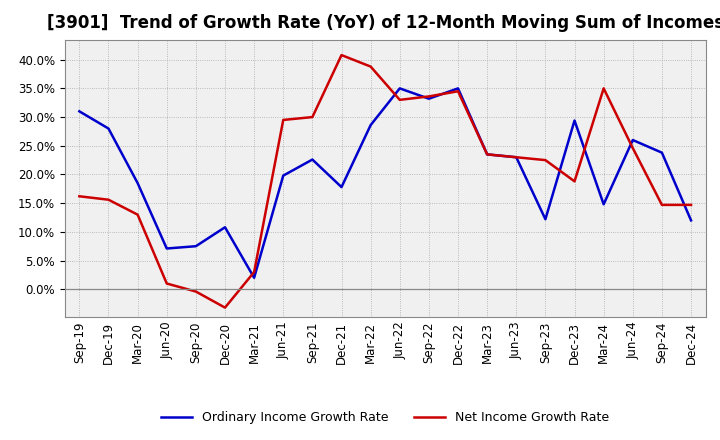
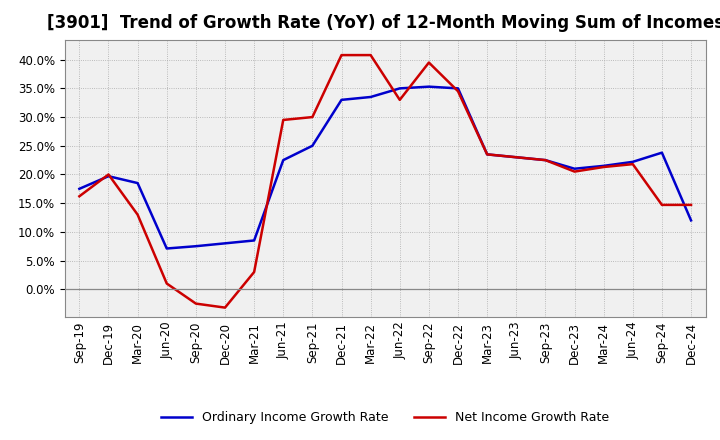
Ordinary Income Growth Rate/Sep-19: 31.0% -> 17.5%
Ordinary Income Growth Rate/Dec-19: 28.0% -> 19.7%
Net Income Growth Rate/Dec-19: 15.6% -> 20.0%
Net Income Growth Rate/Sep-20: -0.4% -> -2.5%
Ordinary Income Growth Rate/Dec-20: 10.8% -> 8.0%
Ordinary Income Growth Rate/Mar-21: 2.0% -> 8.5%
Ordinary Income Growth Rate/Jun-21: 19.8% -> 22.5%
Ordinary Income Growth Rate/Sep-21: 22.6% -> 25.0%
Ordinary Income Growth Rate/Dec-21: 17.8% -> 33.0%
Ordinary Income Growth Rate/Mar-22: 28.6% -> 33.5%
Net Income Growth Rate/Mar-22: 38.8% -> 40.8%
Ordinary Income Growth Rate/Sep-22: 33.2% -> 35.3%
Net Income Growth Rate/Sep-22: 33.6% -> 39.5%
Ordinary Income Growth Rate/Sep-23: 12.2% -> 22.5%
Ordinary Income Growth Rate/Dec-23: 29.4% -> 21.0%
Net Income Growth Rate/Dec-23: 18.8% -> 20.5%
Ordinary Income Growth Rate/Mar-24: 14.8% -> 21.5%
Net Income Growth Rate/Mar-24: 35.0% -> 21.3%
Ordinary Income Growth Rate/Jun-24: 26.0% -> 22.2%
Net Income Growth Rate/Jun-24: 24.6% -> 21.8%
